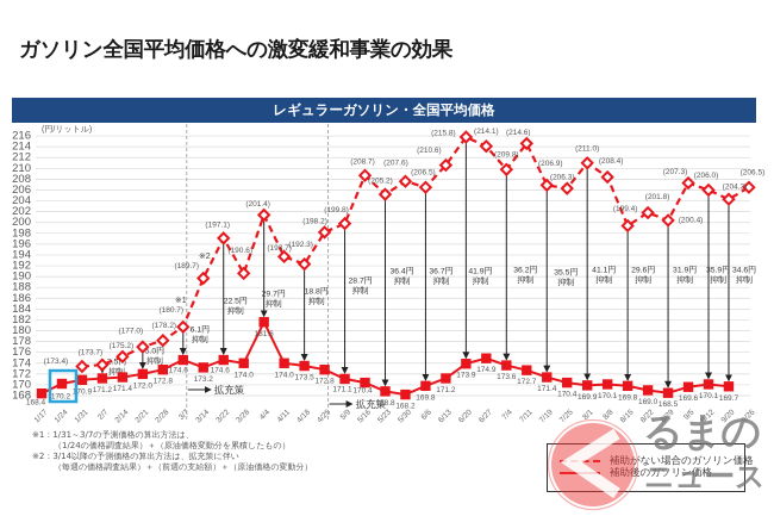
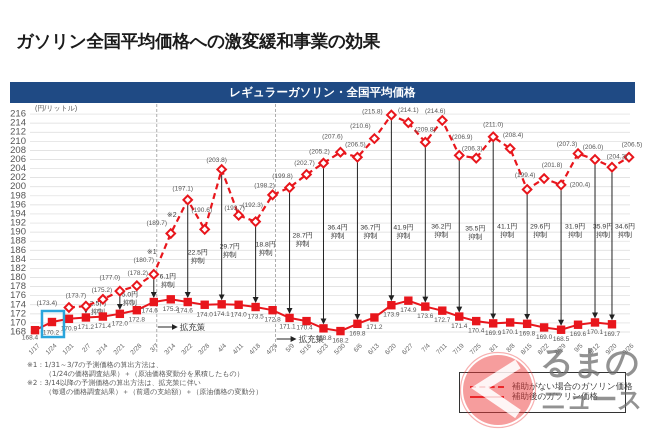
補助後のガソリン価格/3/14: 173.2 -> 175.2
補助がない場合のガソリン価格/4/4: 201.4 -> 203.8
補助後のガソリン価格/4/4: 181.6 -> 174.1
補助がない場合のガソリン価格/5/16: 208.7 -> 202.7
